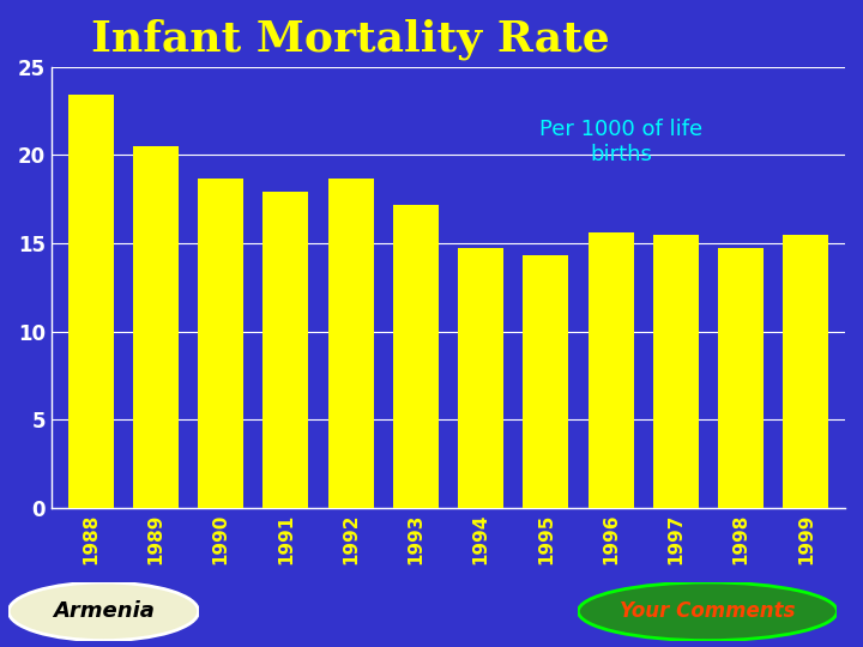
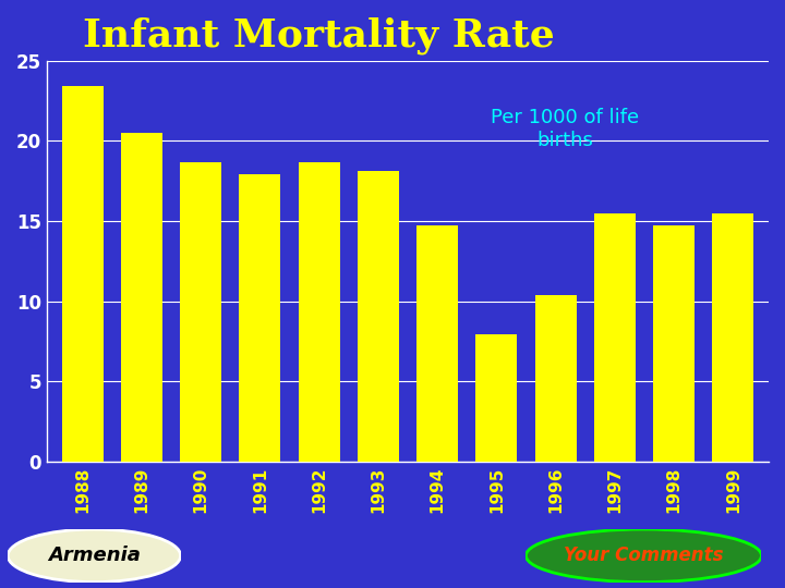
1993: 17.2 -> 18.1
1995: 14.3 -> 7.9
1996: 15.6 -> 10.4
